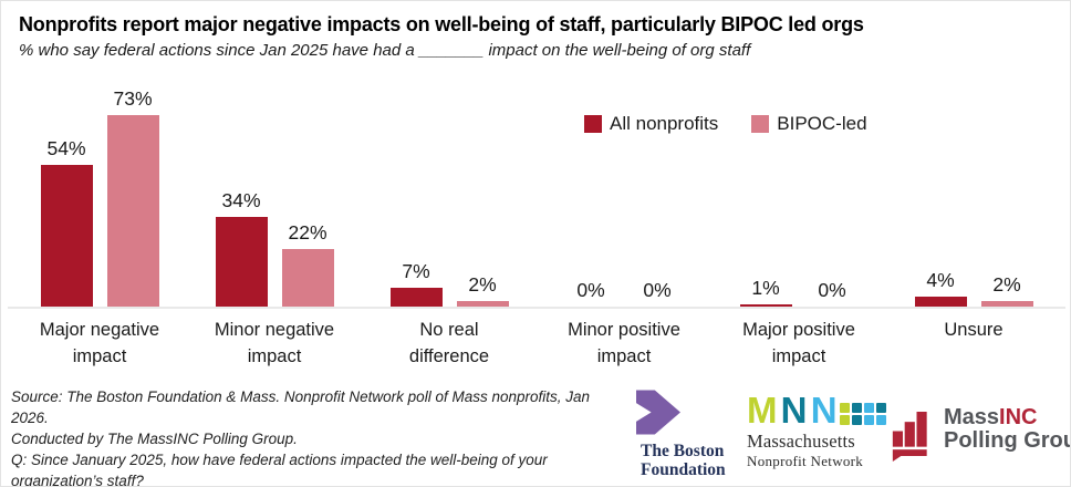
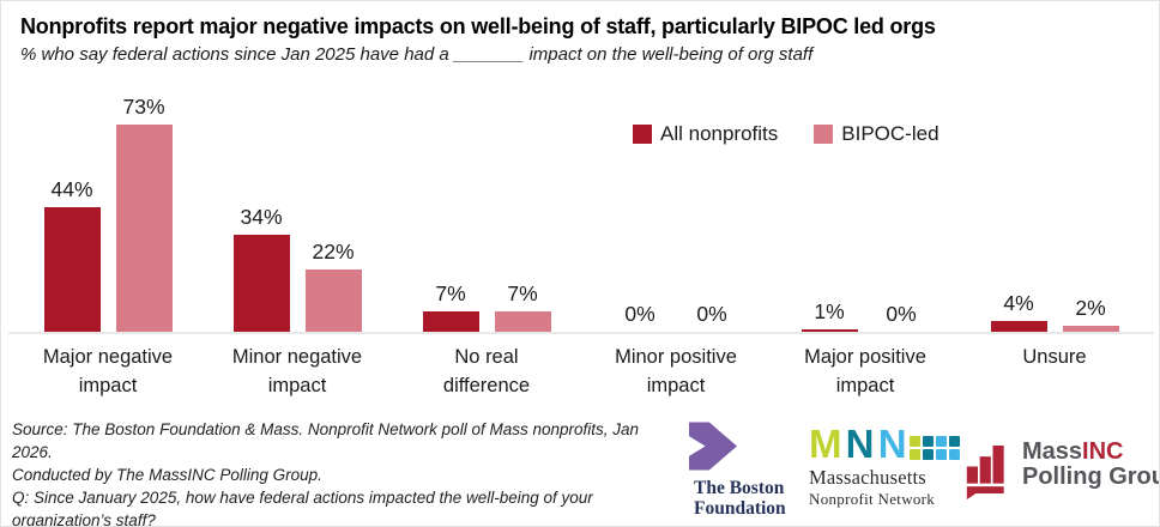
All nonprofits/Major negative impact: 54% -> 44%
BIPOC-led/No real difference: 2% -> 7%
